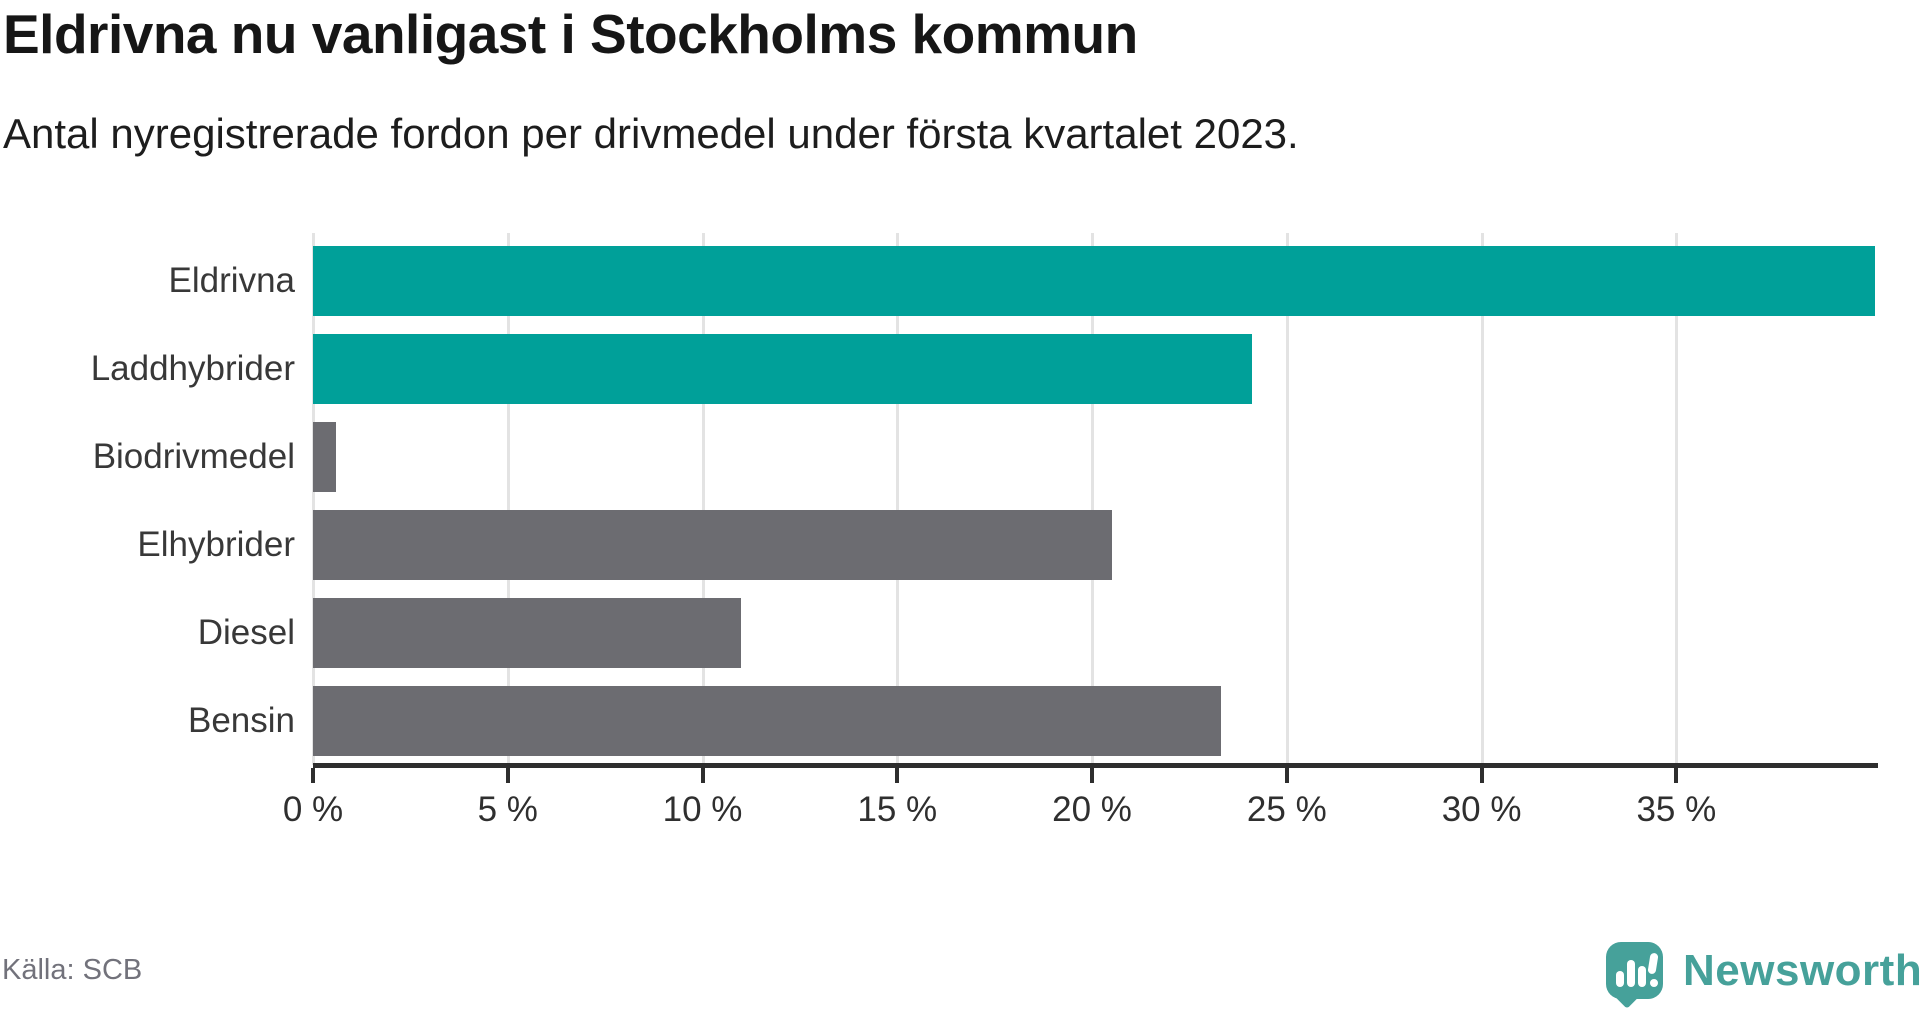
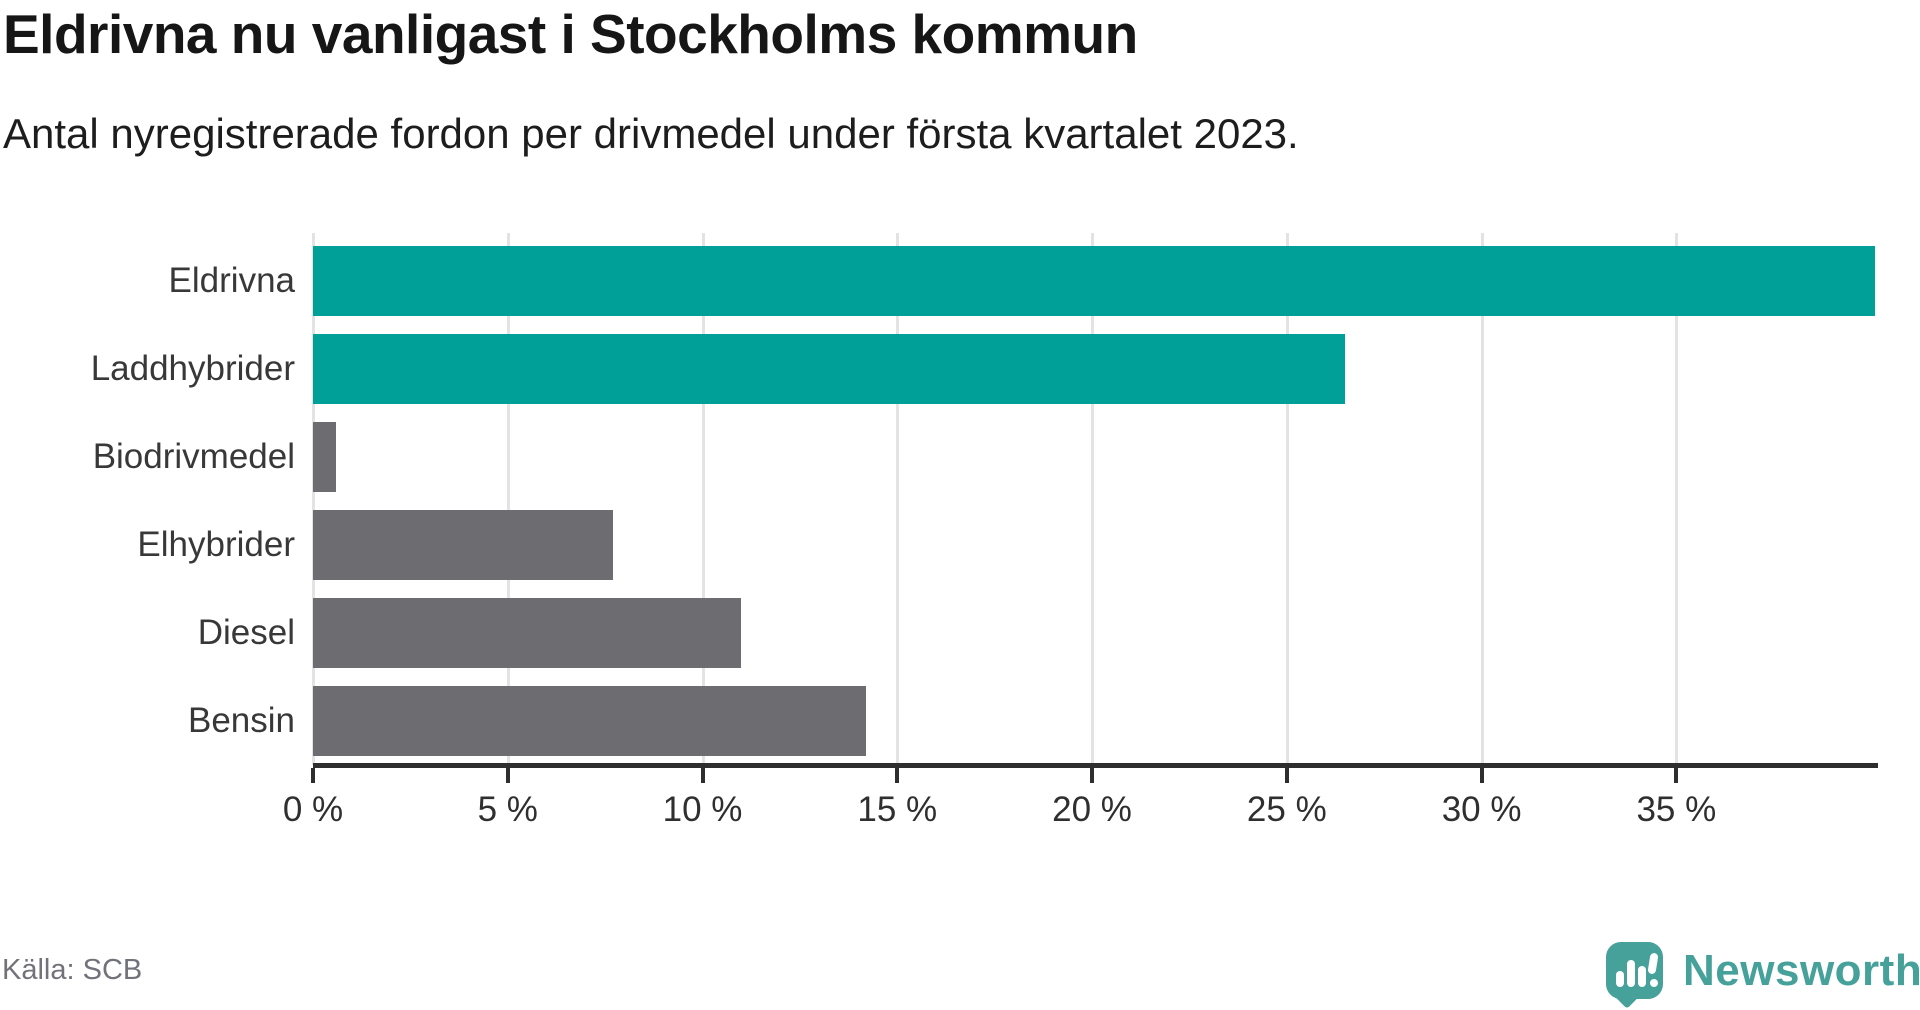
Laddhybrider: 24.1% -> 26.5%
Elhybrider: 20.5% -> 7.7%
Bensin: 23.3% -> 14.2%
